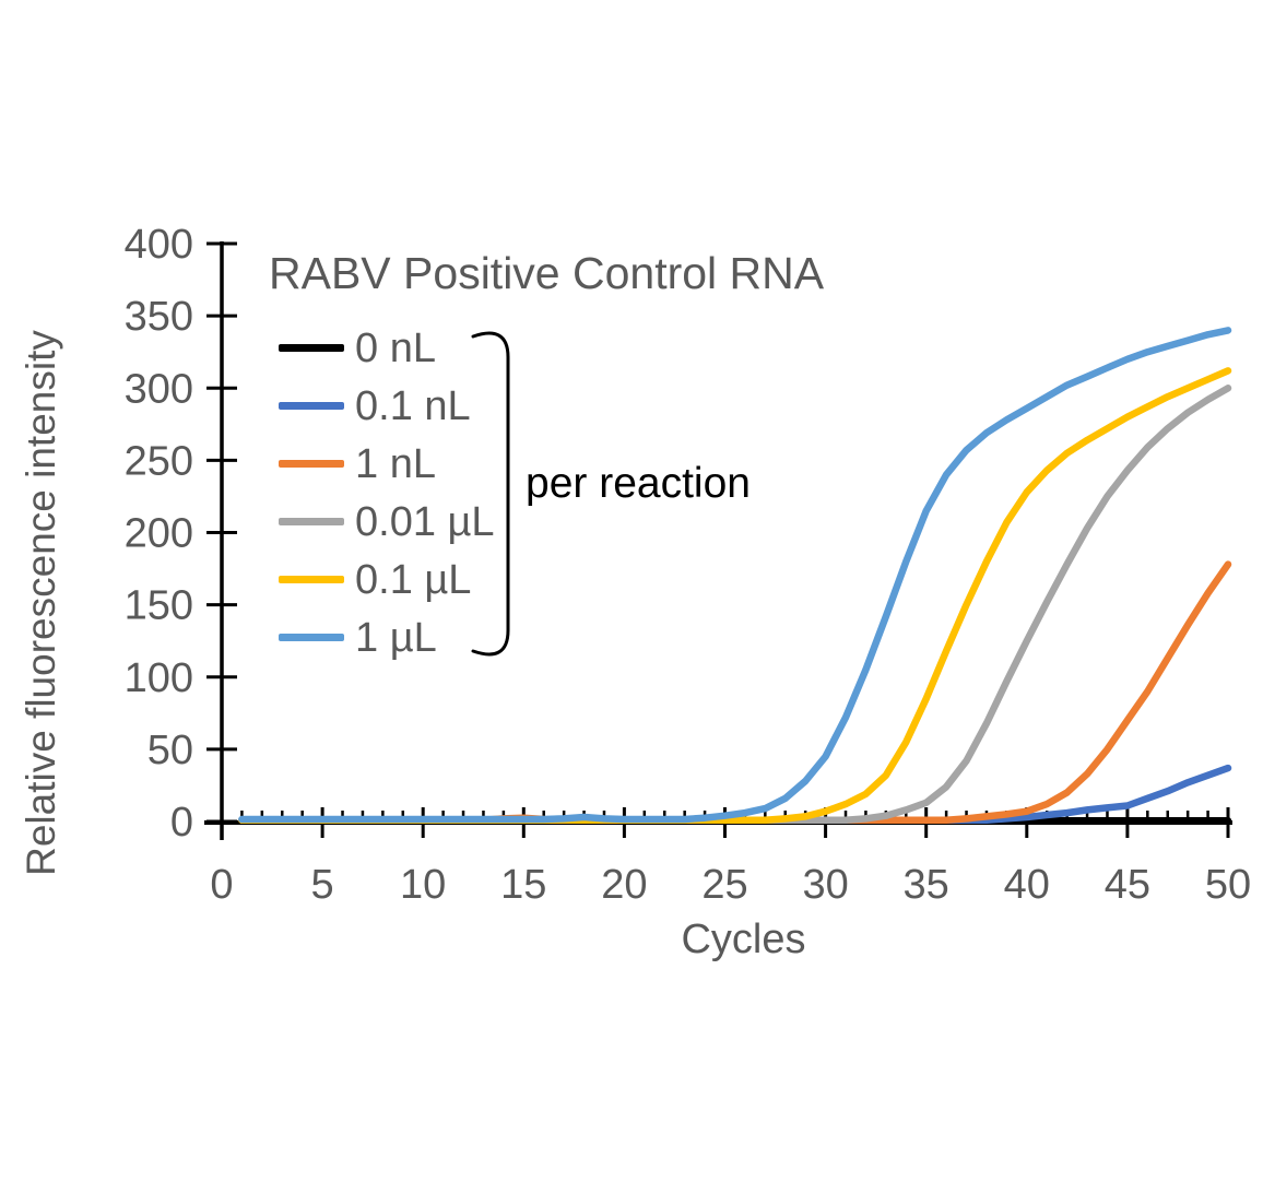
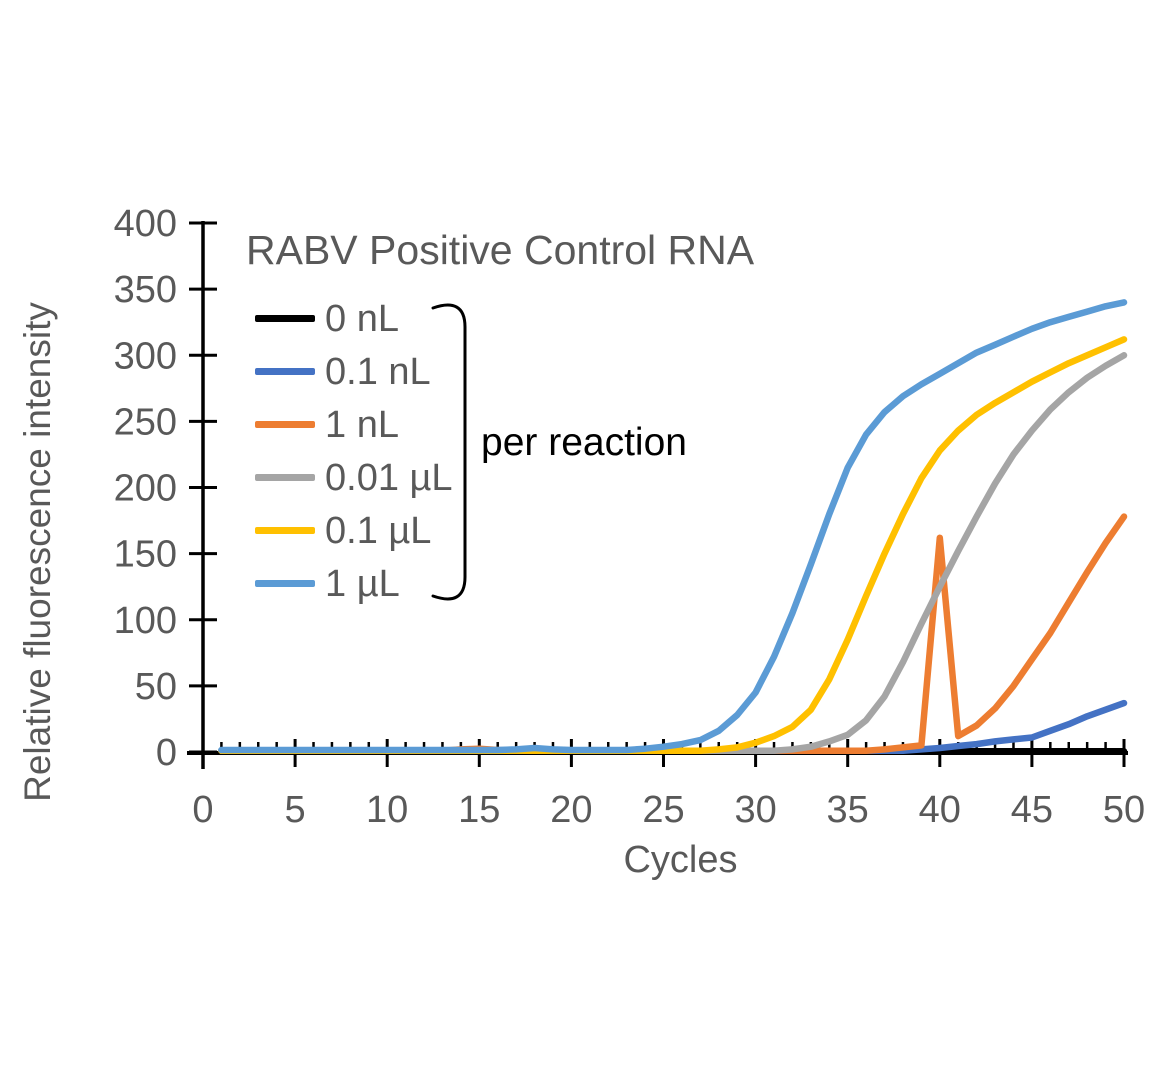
1 nL/40: 7 -> 162
